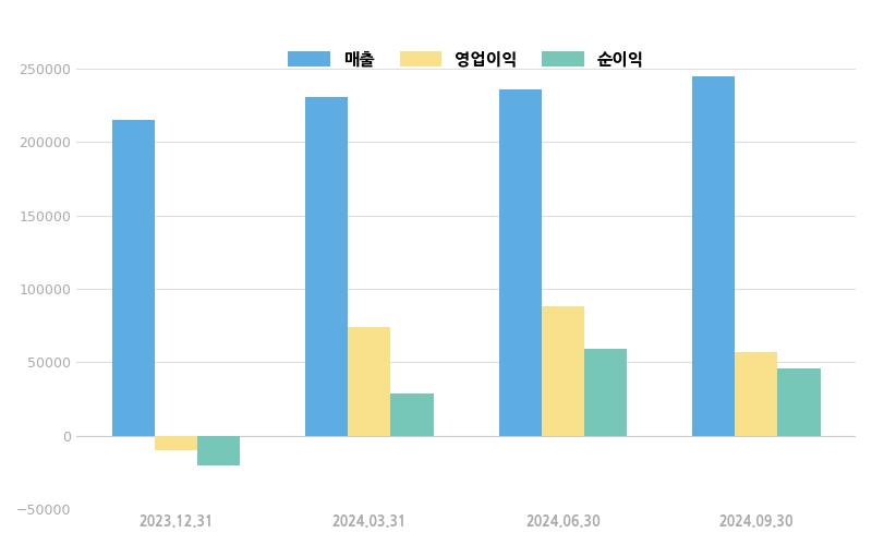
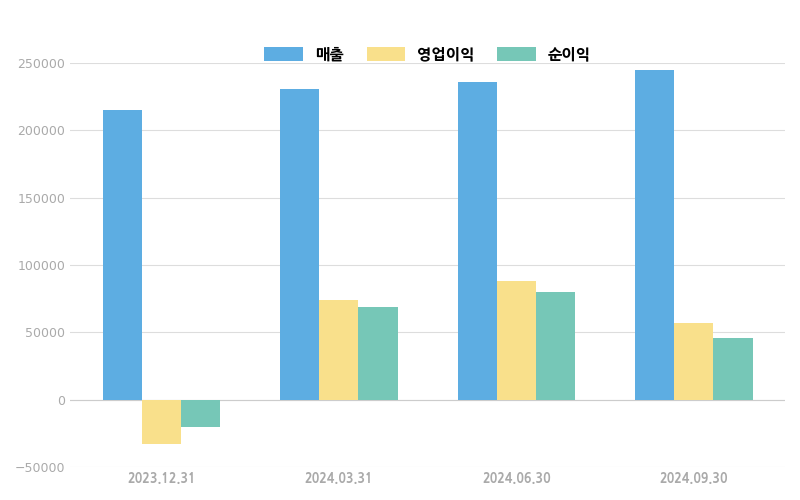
영업이익/2023.12.31: -10000 -> -33000
순이익/2024.03.31: 29000 -> 69000
순이익/2024.06.30: 59000 -> 80000
